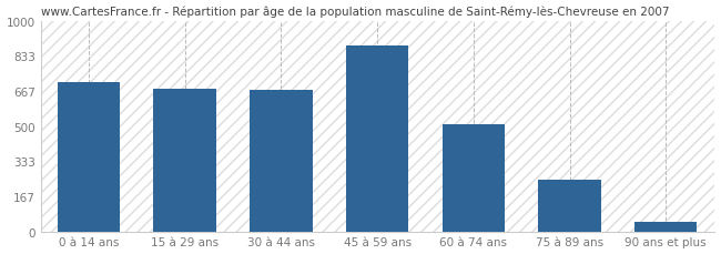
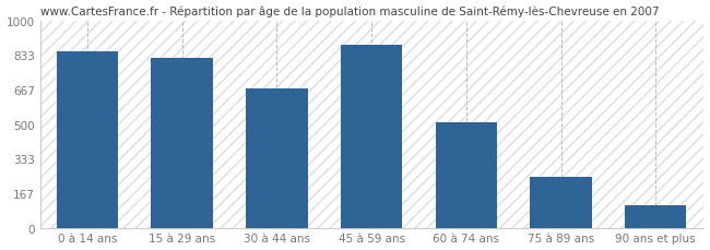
0 à 14 ans: 710 -> 850
15 à 29 ans: 680 -> 820
90 ans et plus: 40 -> 110
